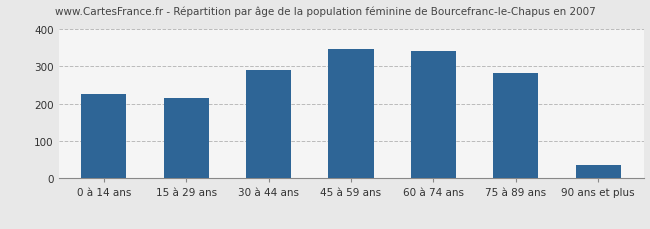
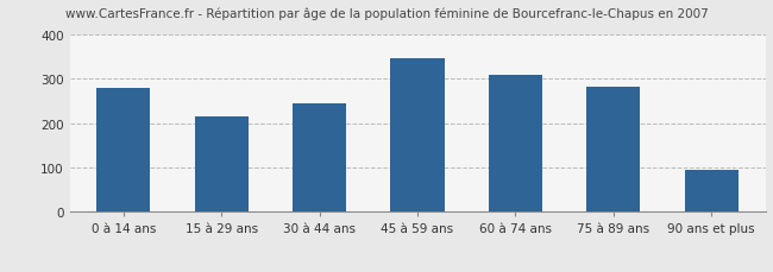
0 à 14 ans: 227 -> 280
30 à 44 ans: 290 -> 245
60 à 74 ans: 340 -> 310
90 ans et plus: 35 -> 95
